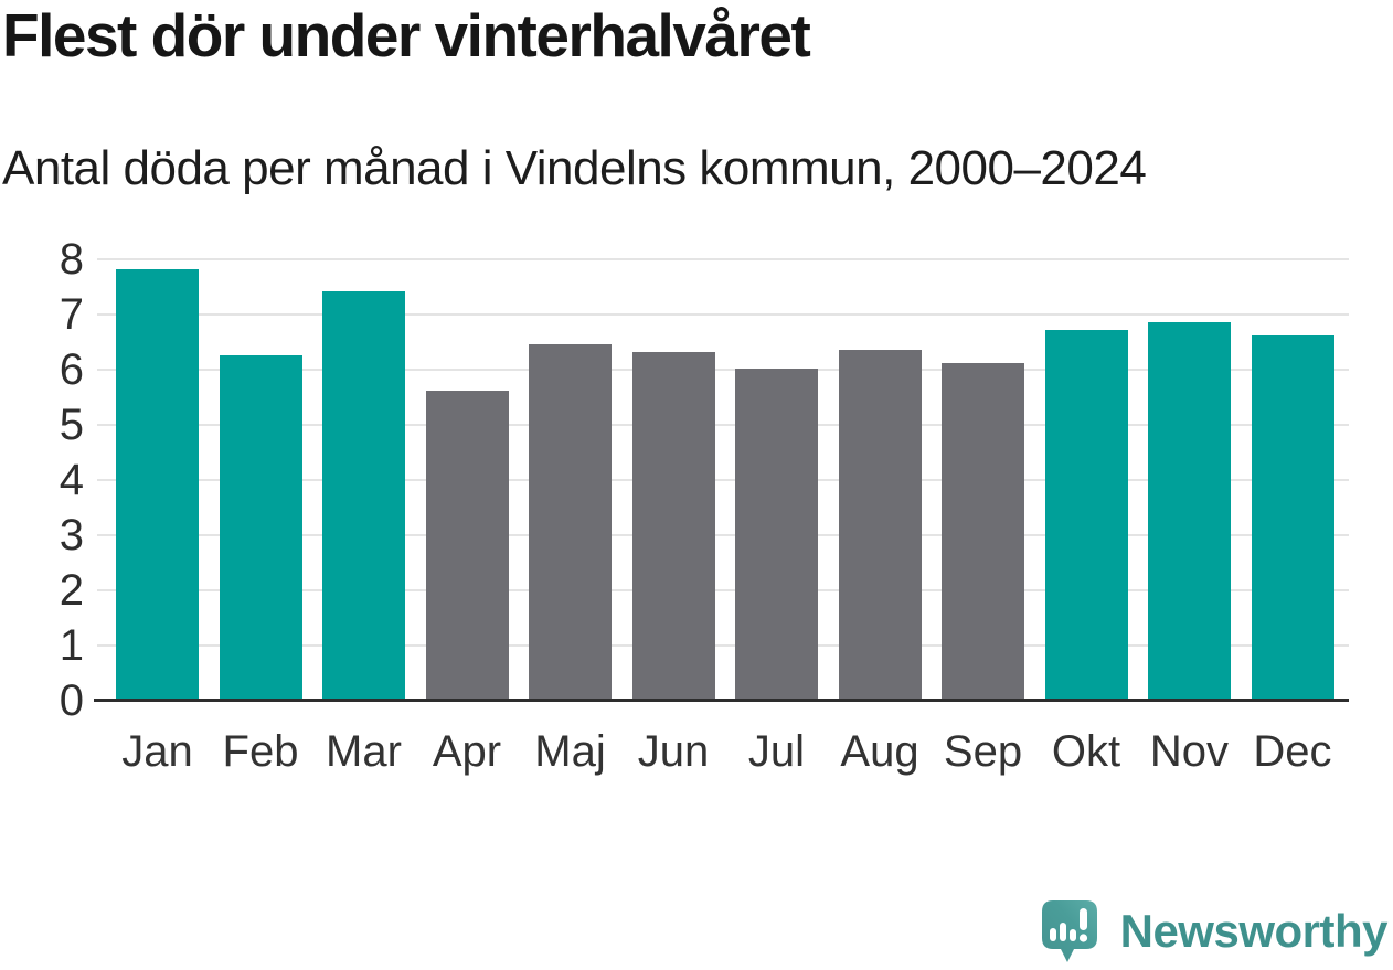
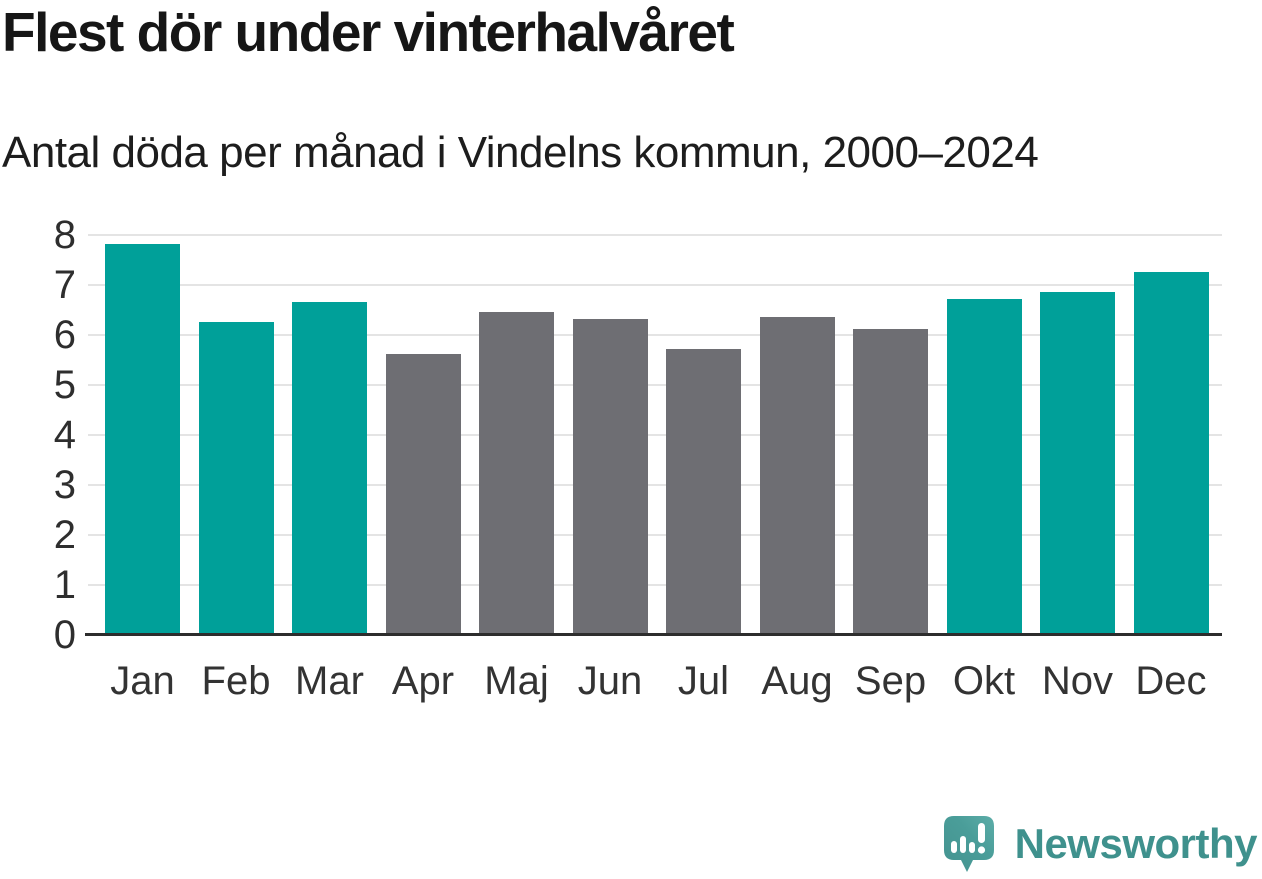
Mar: 7.4 -> 6.7
Jul: 6.0 -> 5.7
Dec: 6.6 -> 7.2
